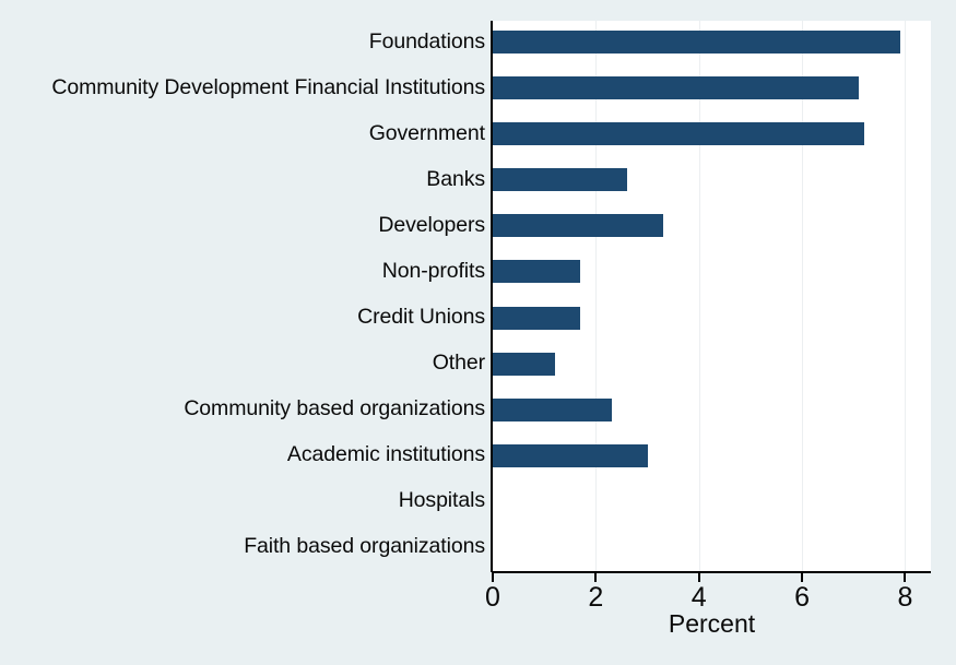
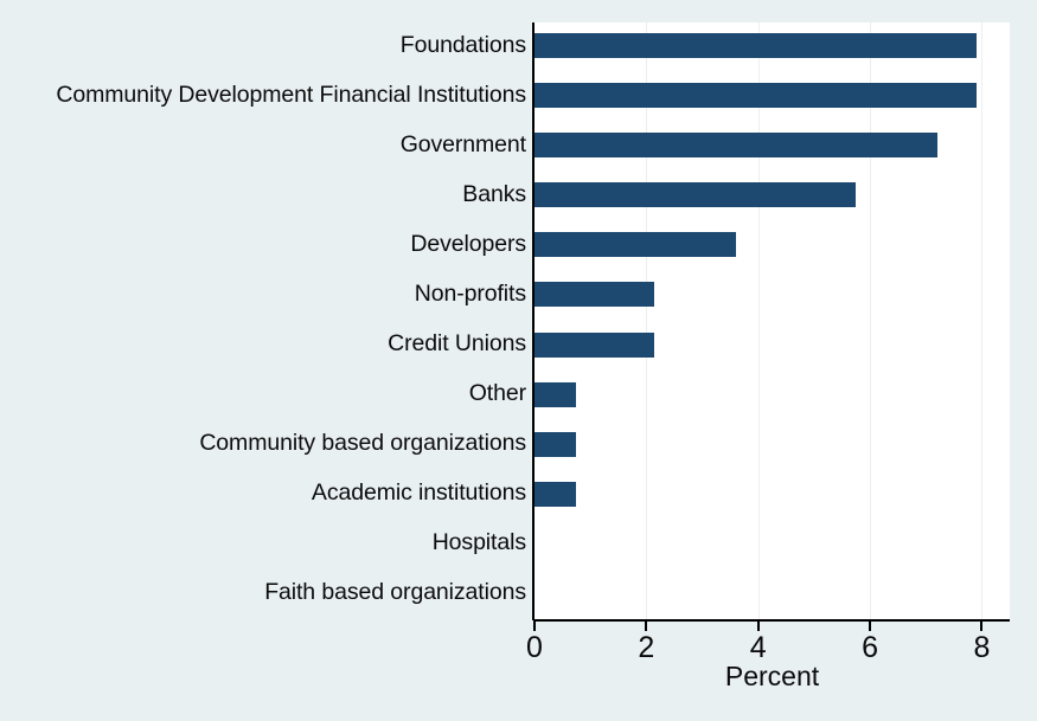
Community Development Financial Institutions: 7.1 -> 7.9
Banks: 2.6 -> 5.8
Developers: 3.3 -> 3.6
Non-profits: 1.7 -> 2.1
Credit Unions: 1.7 -> 2.1
Other: 1.2 -> 0.8
Community based organizations: 2.3 -> 0.8
Academic institutions: 3.0 -> 0.8
